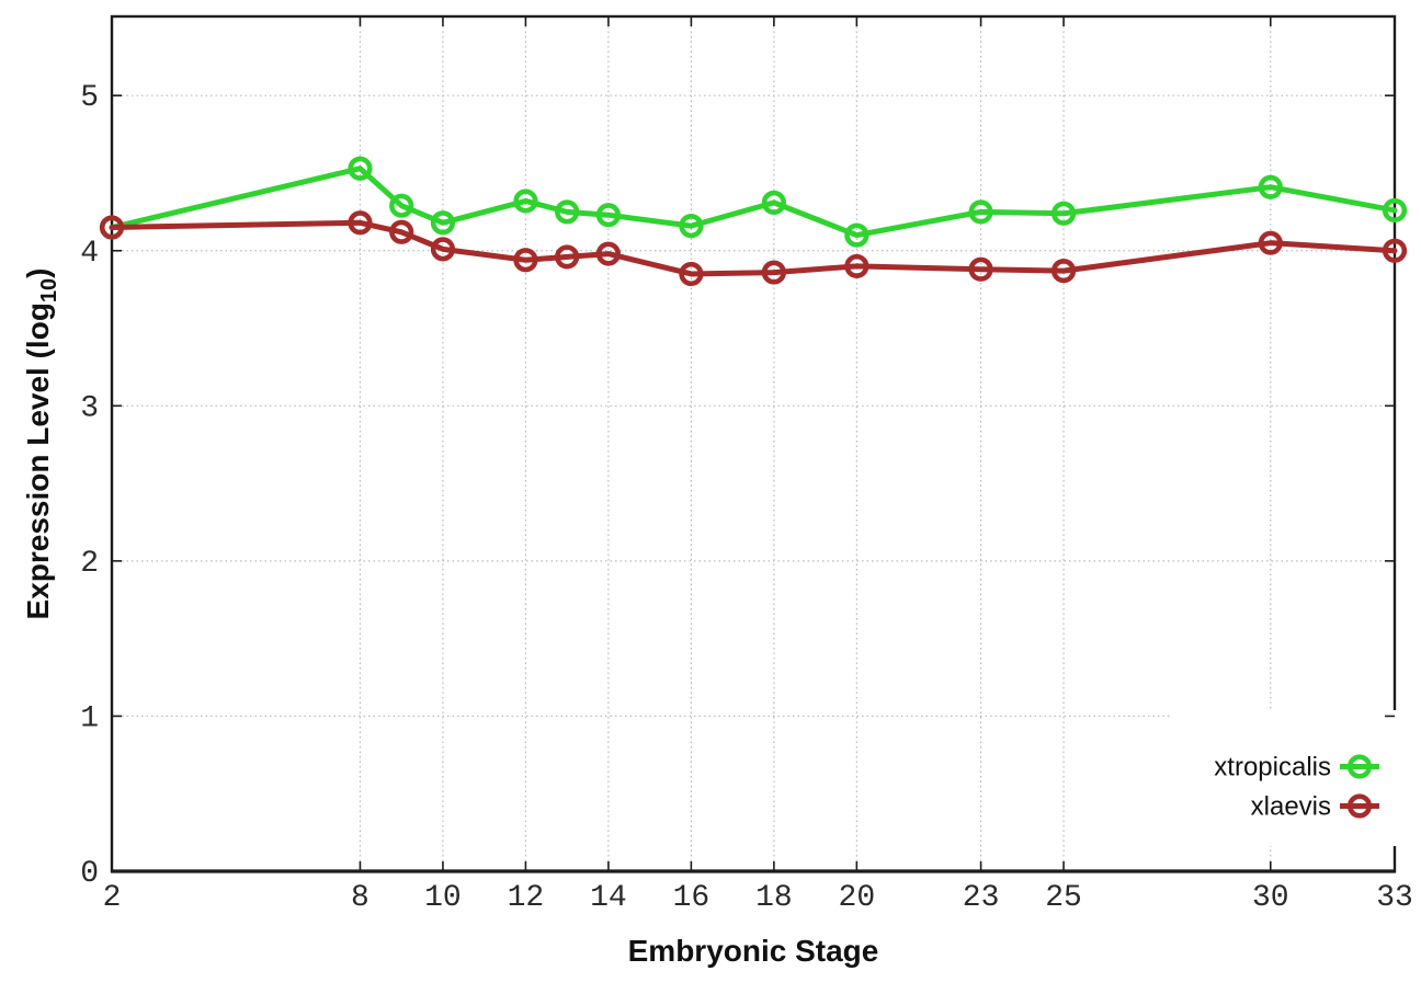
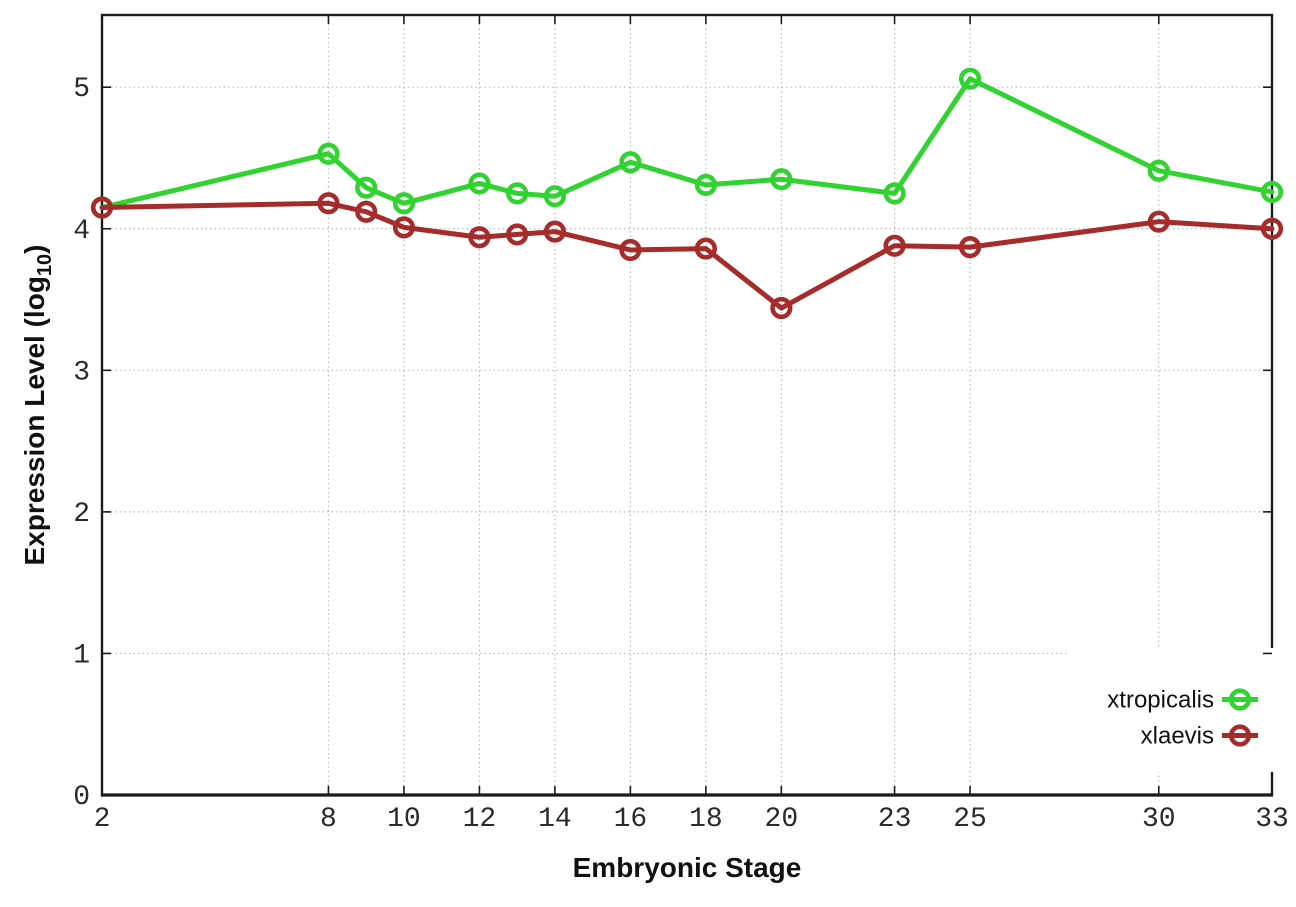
xtropicalis/16: 4.16 -> 4.47
xtropicalis/20: 4.10 -> 4.35
xlaevis/20: 3.90 -> 3.44
xtropicalis/25: 4.24 -> 5.06
